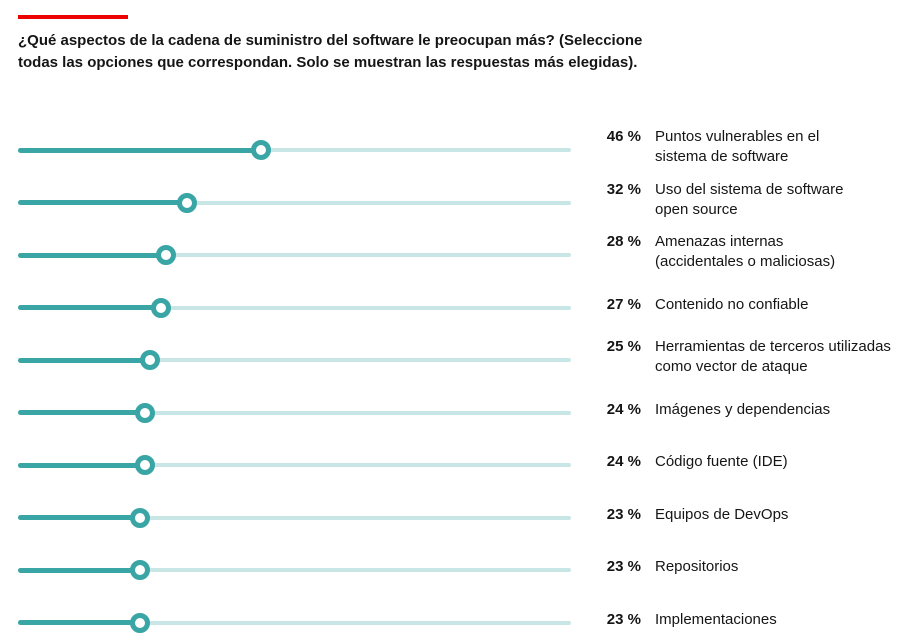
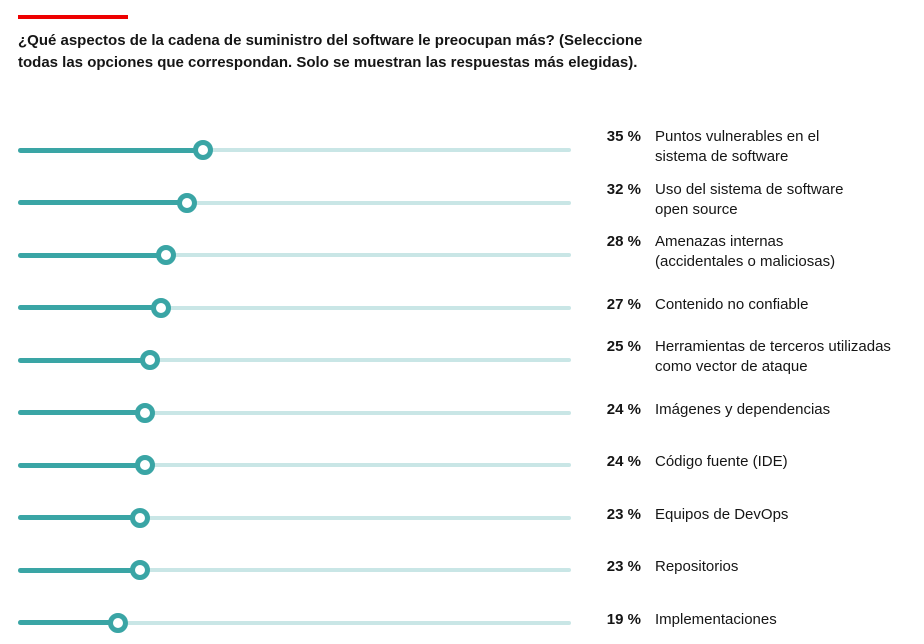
Puntos vulnerables en el sistema de software: 46 -> 35
Implementaciones: 23 -> 19
